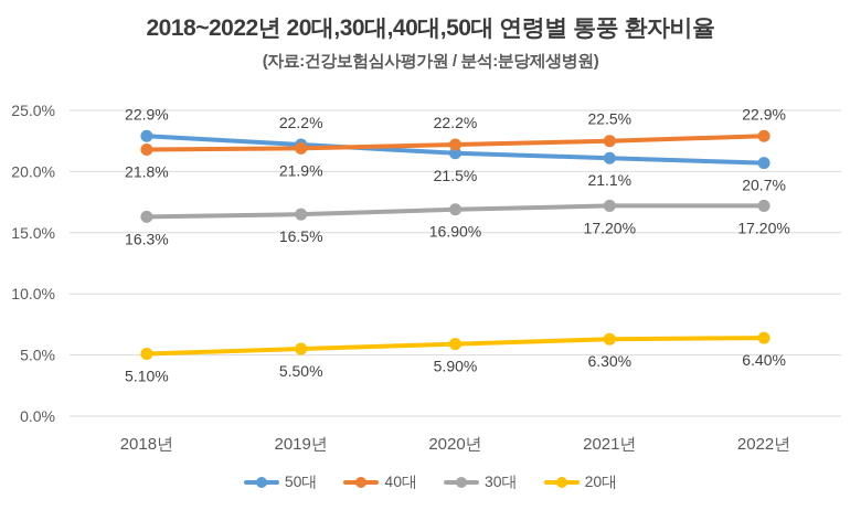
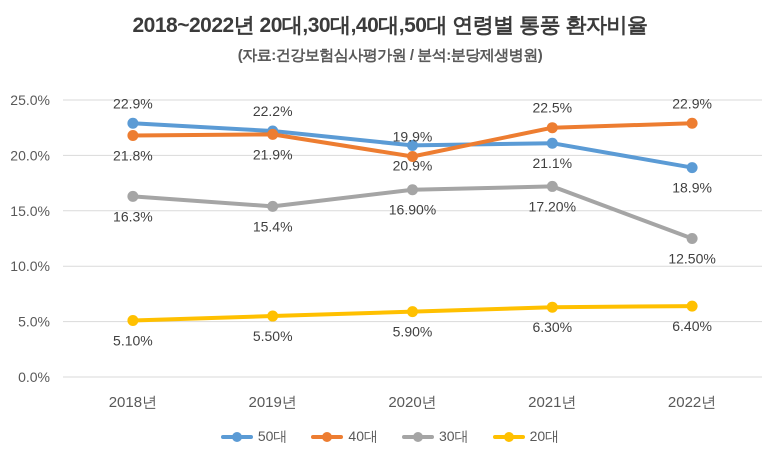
30대/2019년: 16.5% -> 15.4%
50대/2020년: 21.5% -> 20.9%
40대/2020년: 22.2% -> 19.9%
50대/2022년: 20.7% -> 18.9%
30대/2022년: 17.20% -> 12.50%
